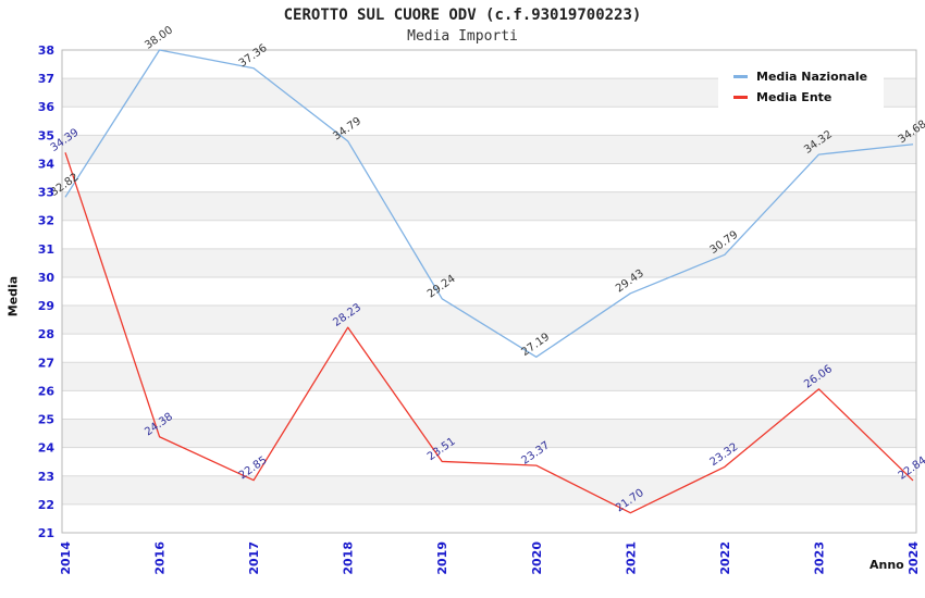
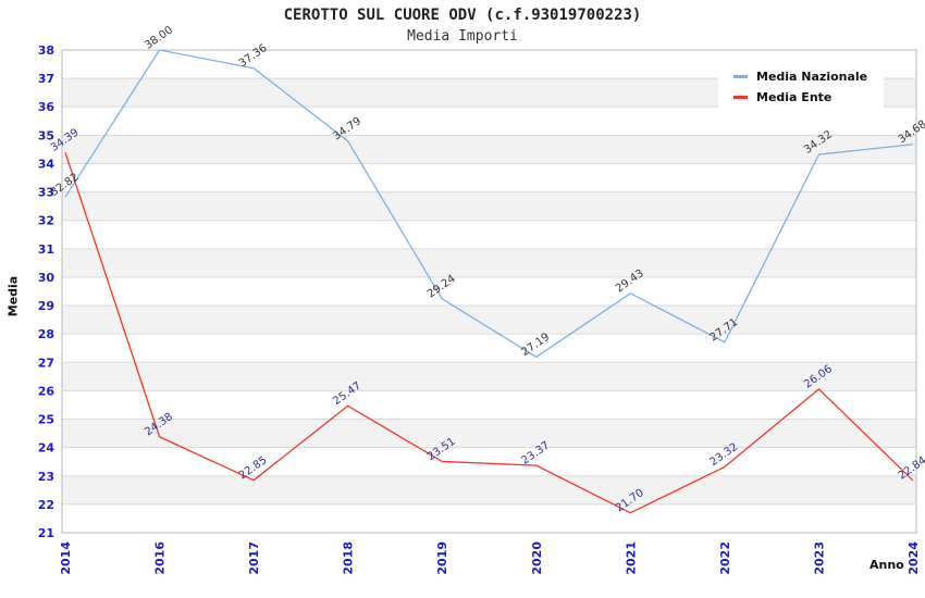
Media Ente/2018: 28.23 -> 25.47
Media Nazionale/2022: 30.79 -> 27.71
